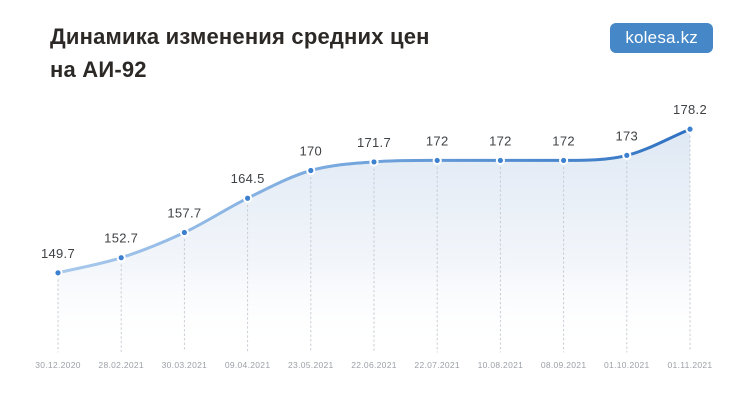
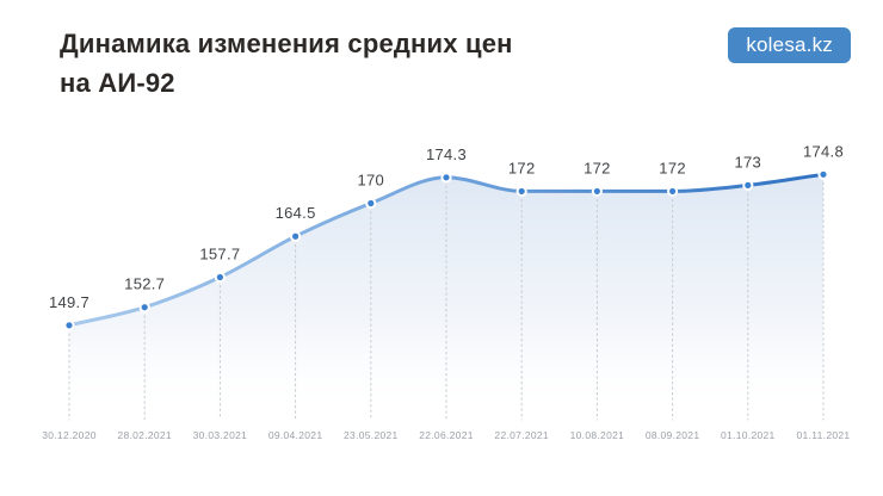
22.06.2021: 171.7 -> 174.3
01.11.2021: 178.2 -> 174.8
